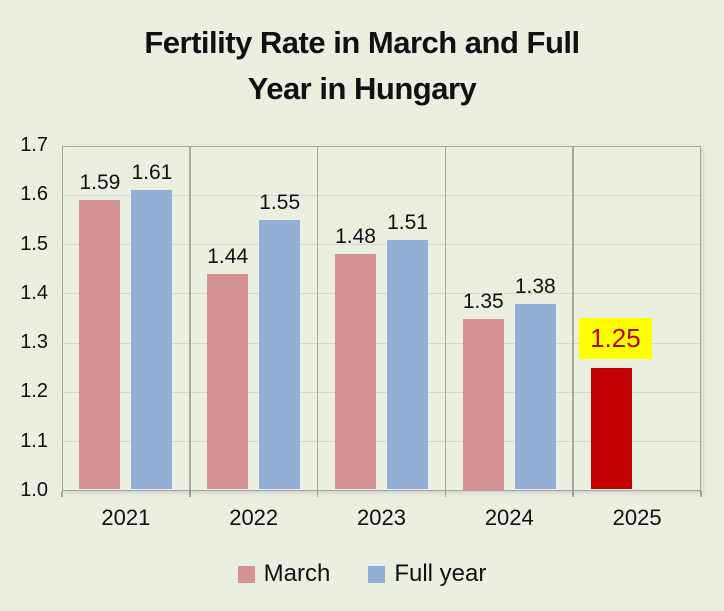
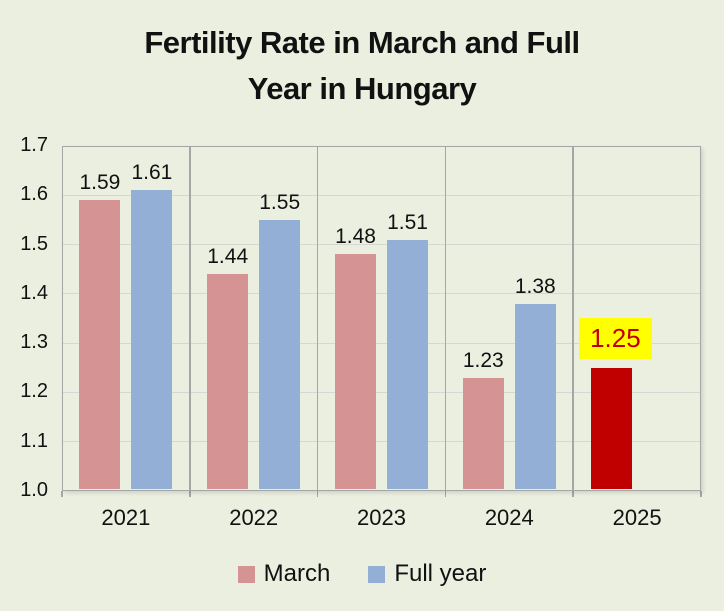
March/2024: 1.35 -> 1.23
